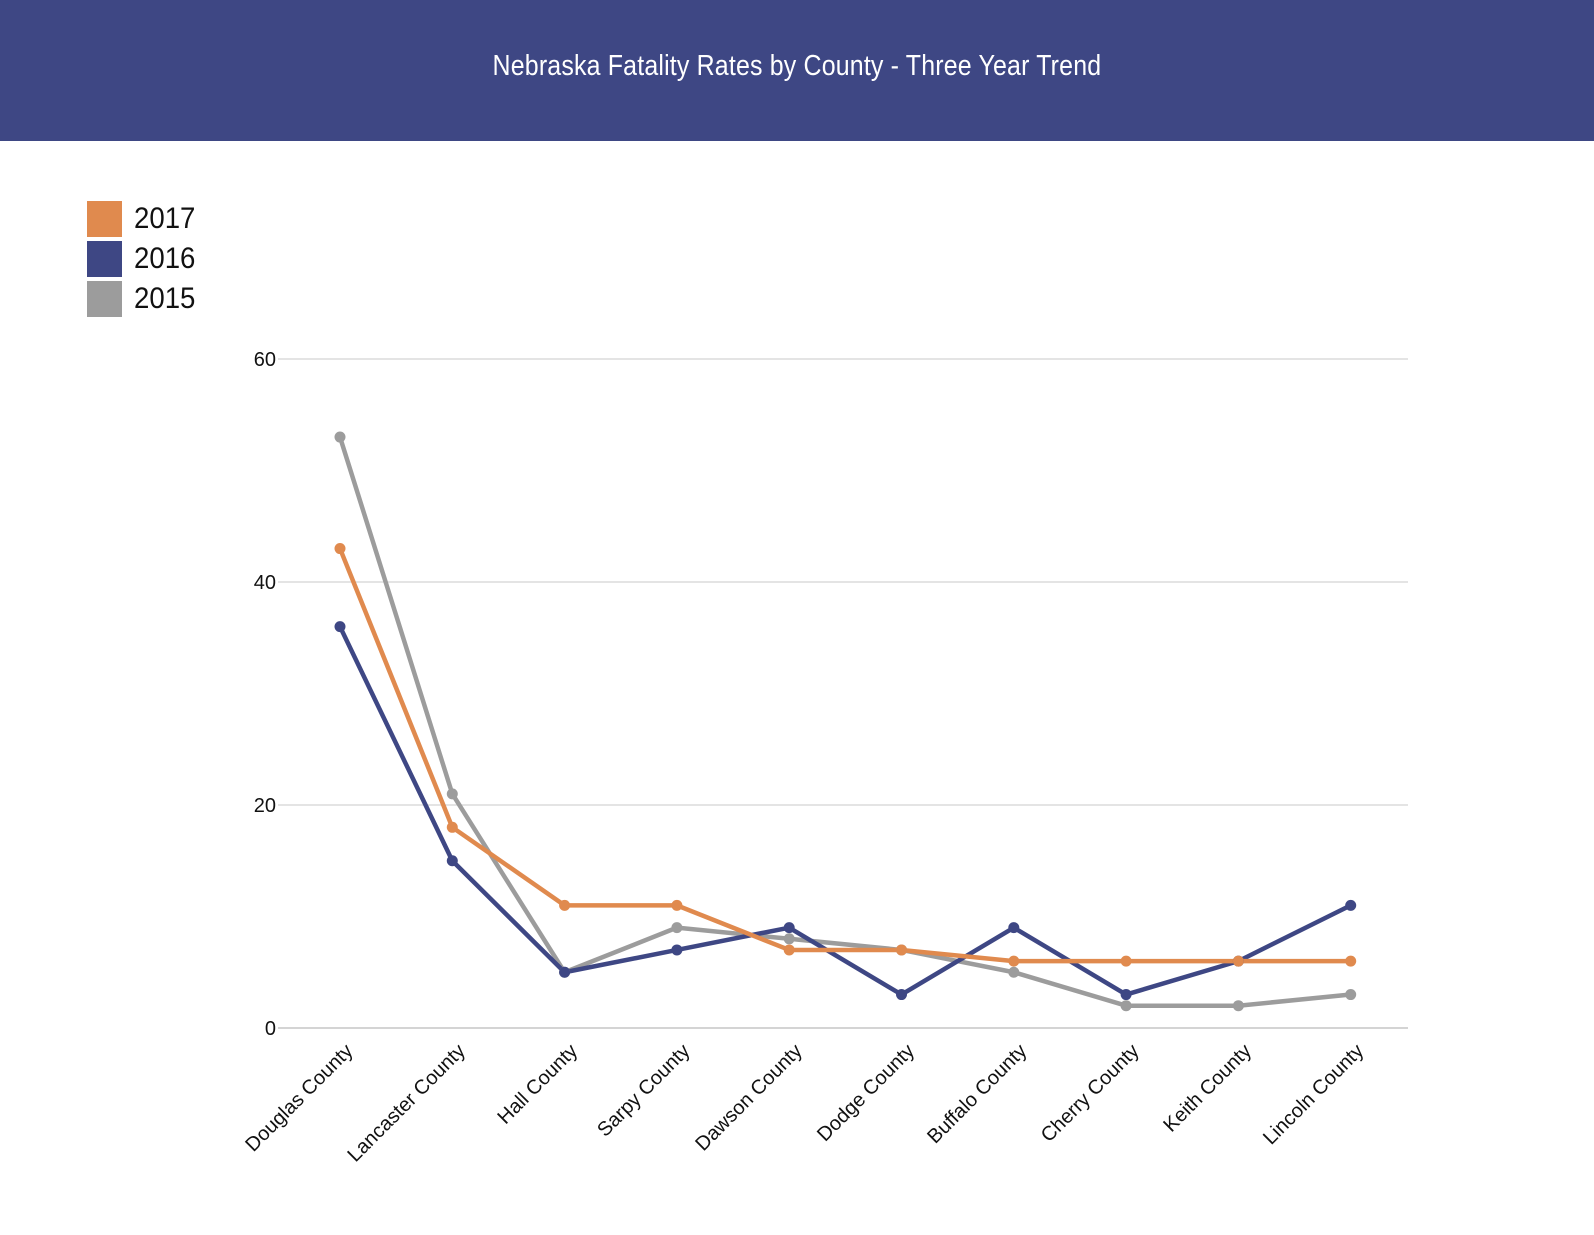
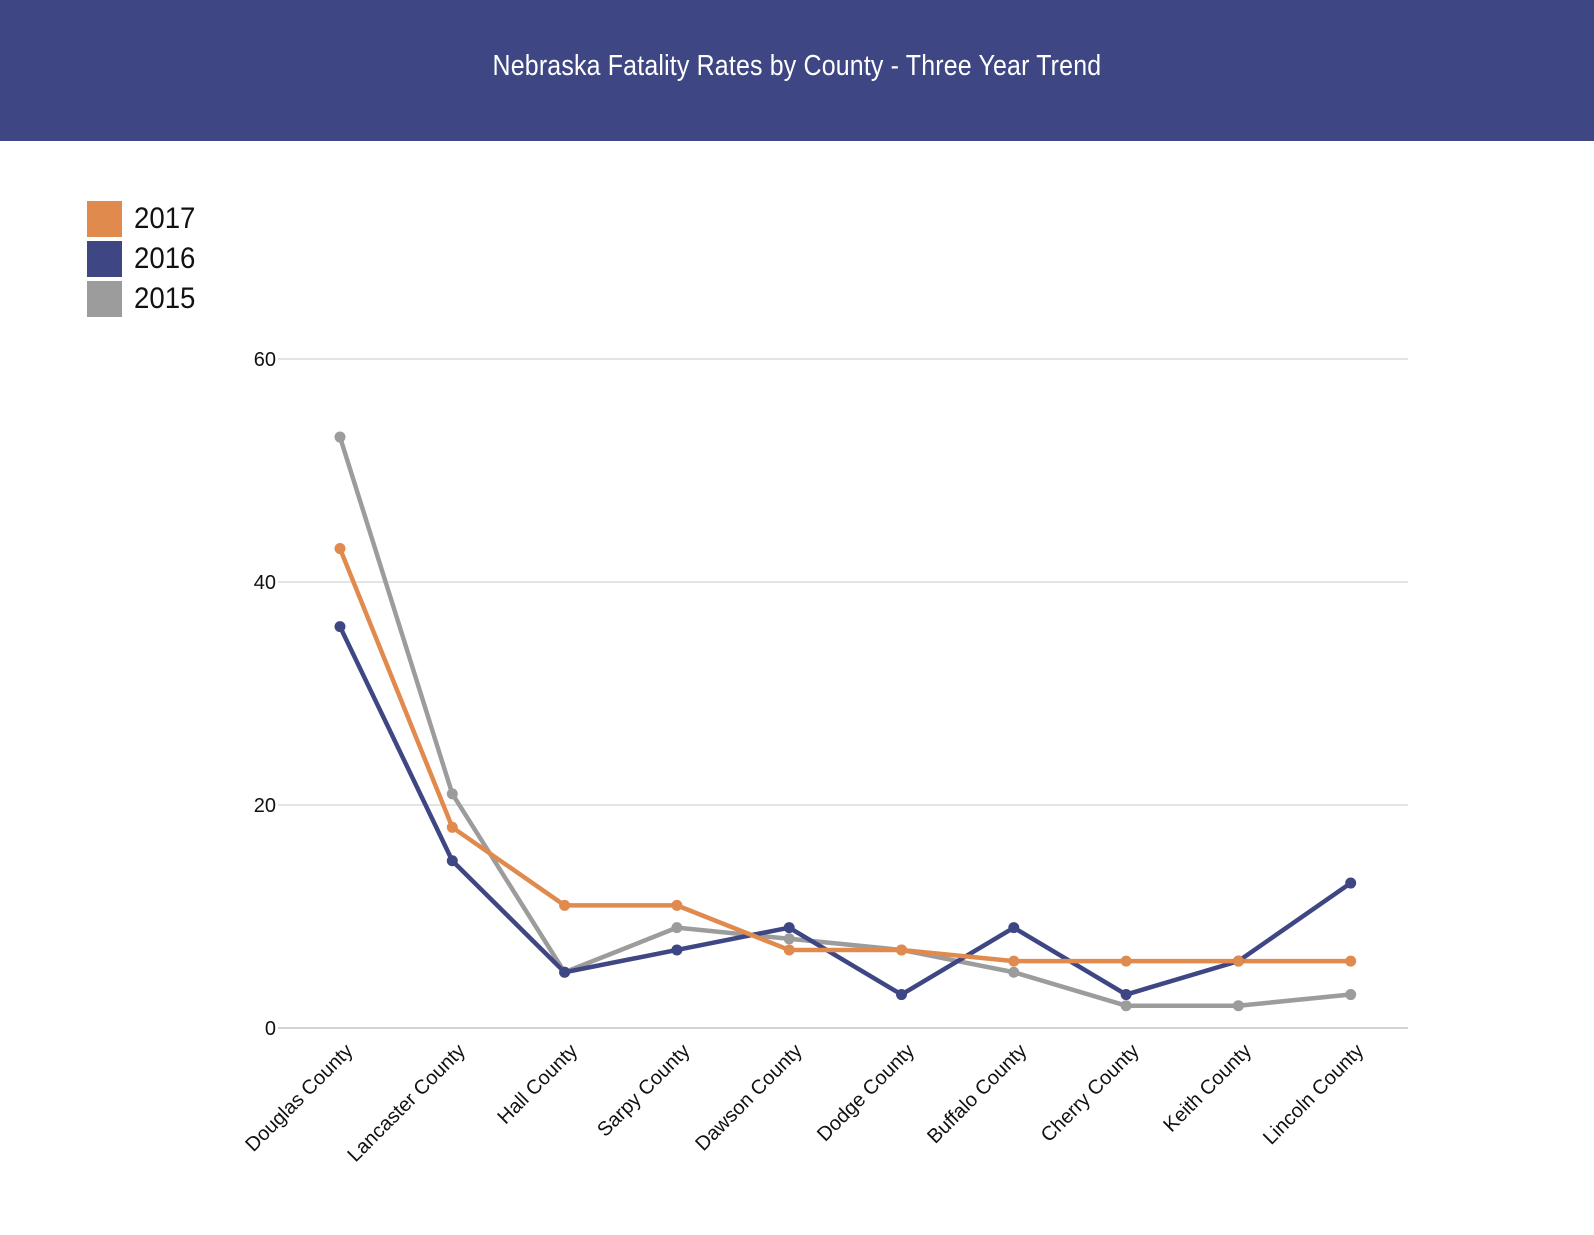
2016/Lincoln County: 11 -> 13
